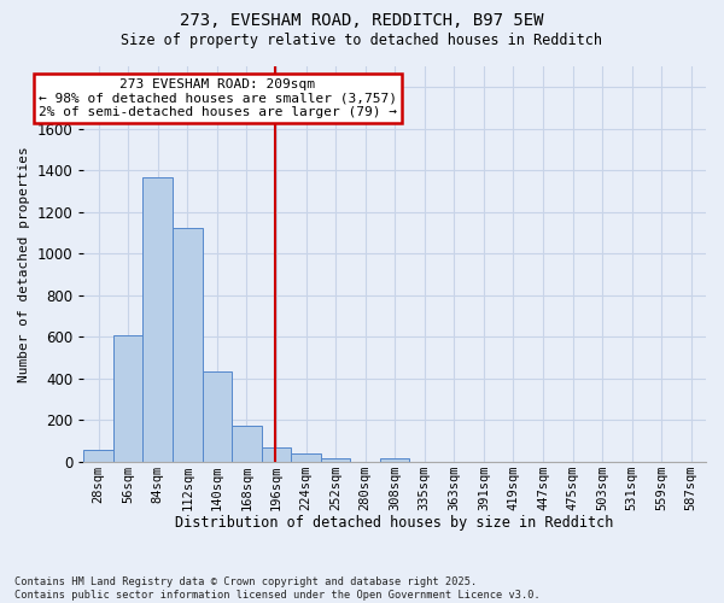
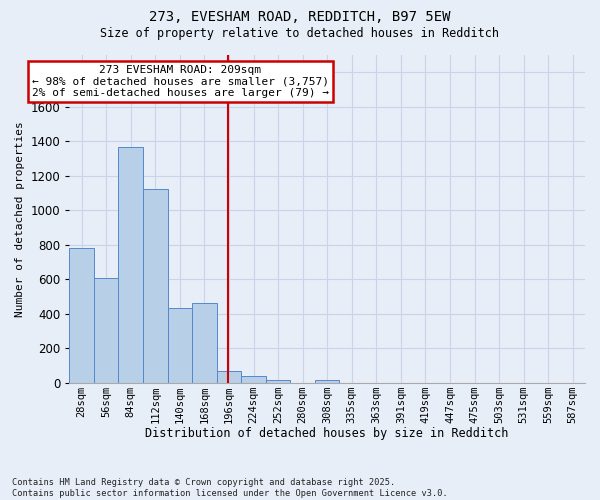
28sqm: 60 -> 780
168sqm: 170 -> 460
